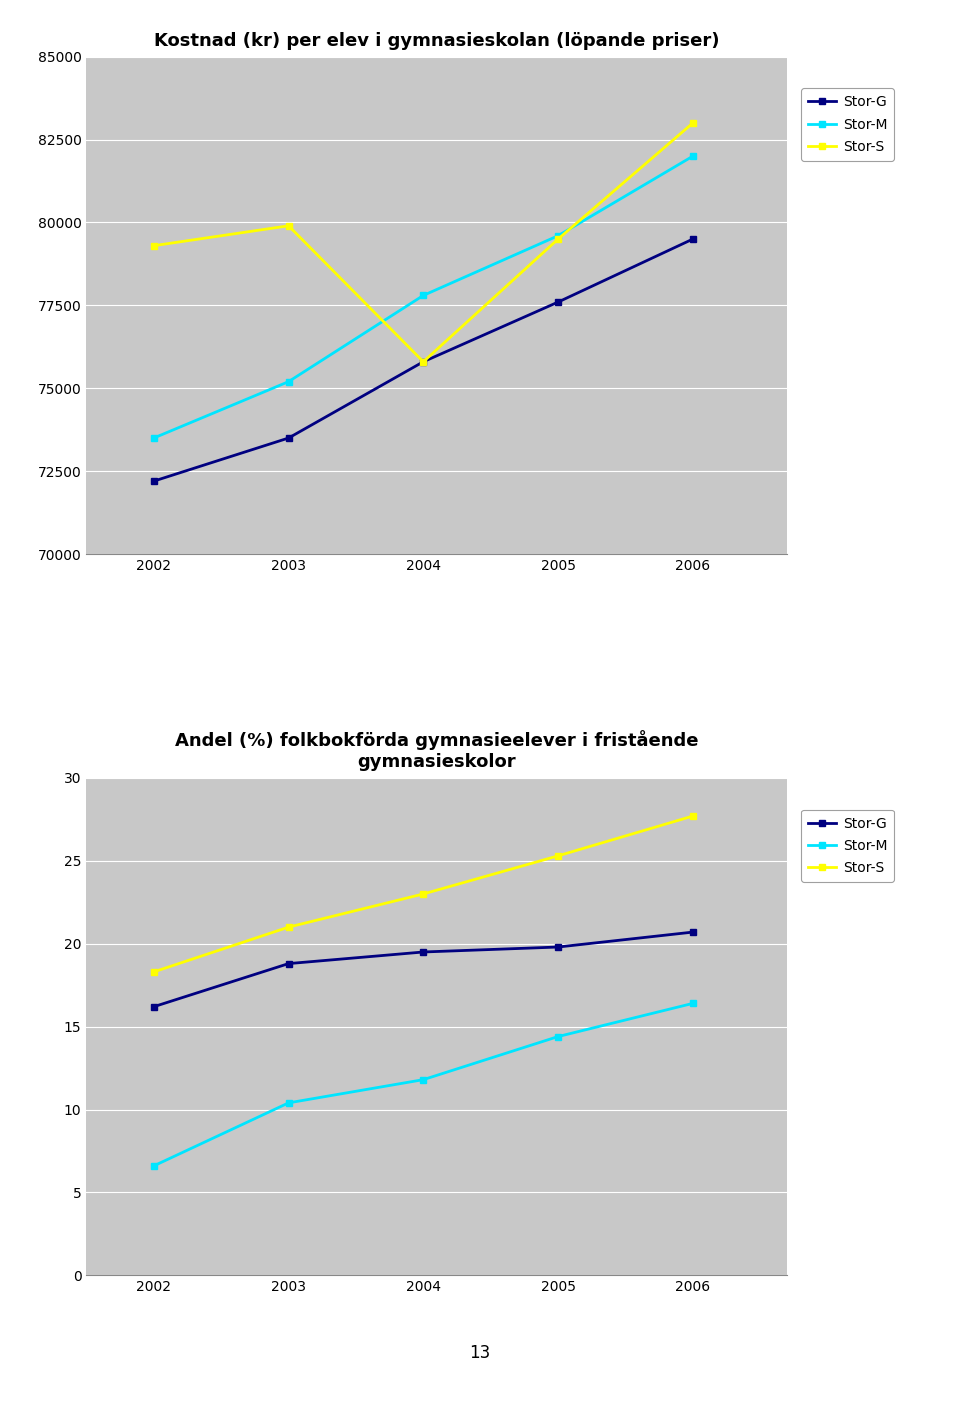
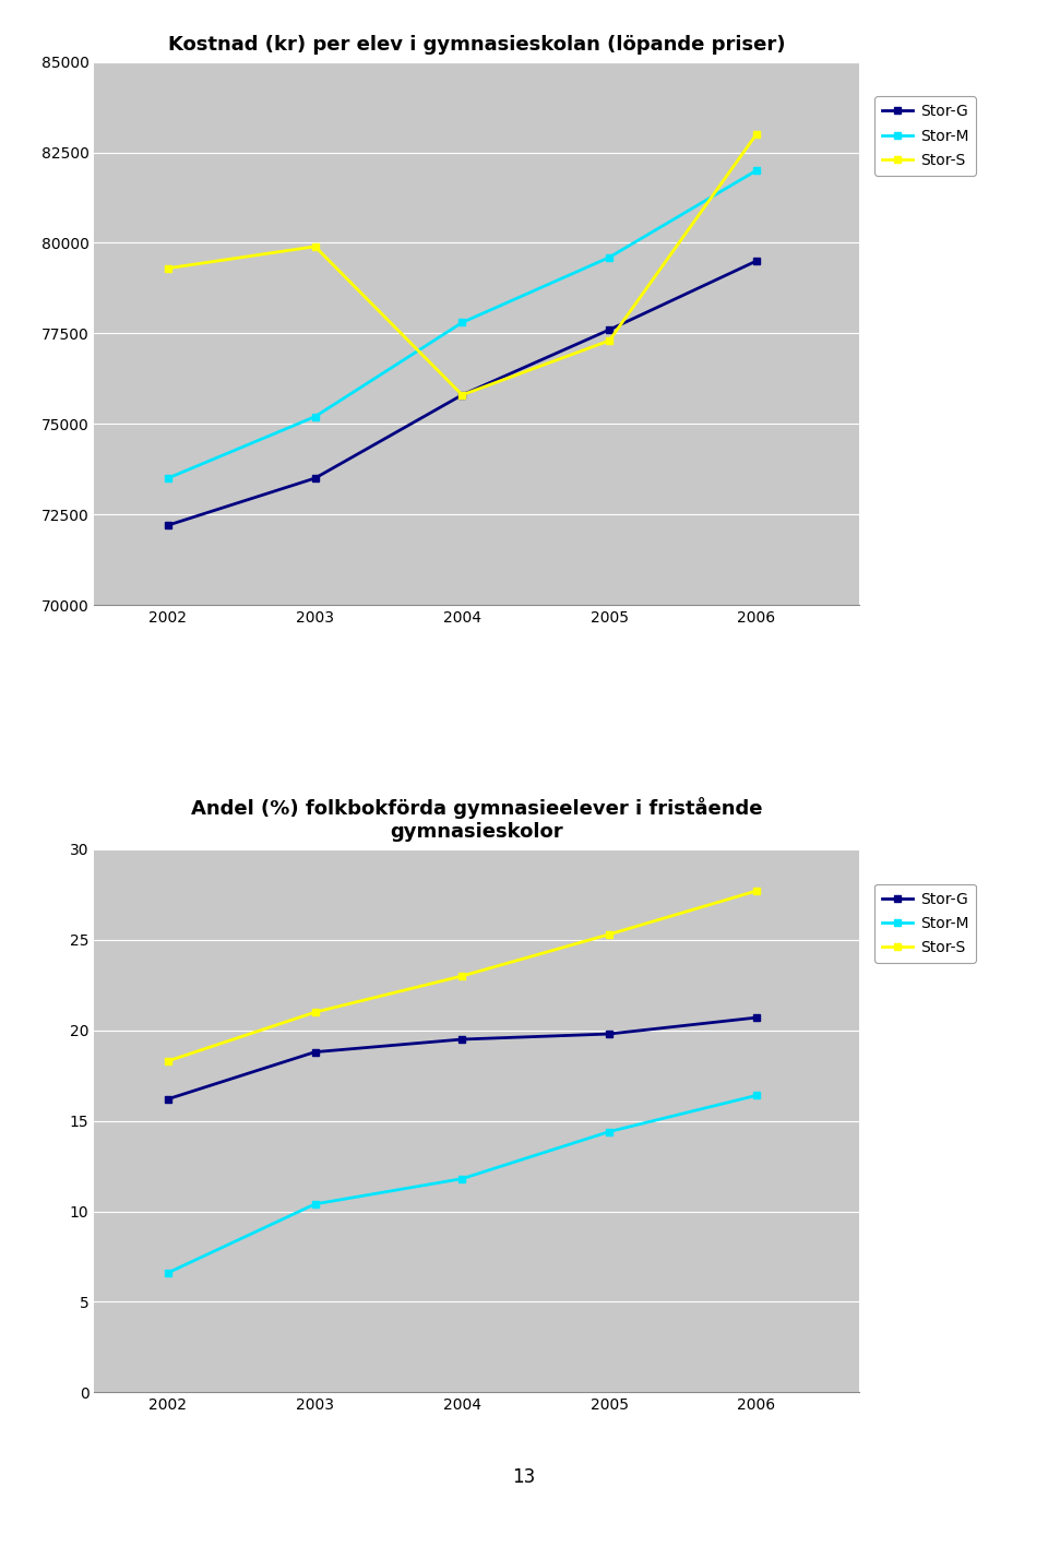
Kostnad (kr) per elev i gymnasieskolan (löpande priser)/Stor-S/2005: 79500 -> 77300
